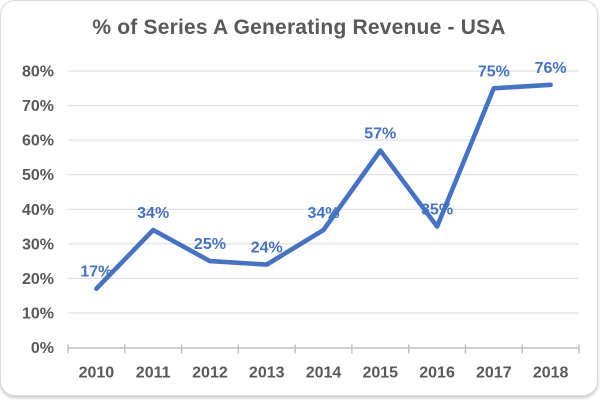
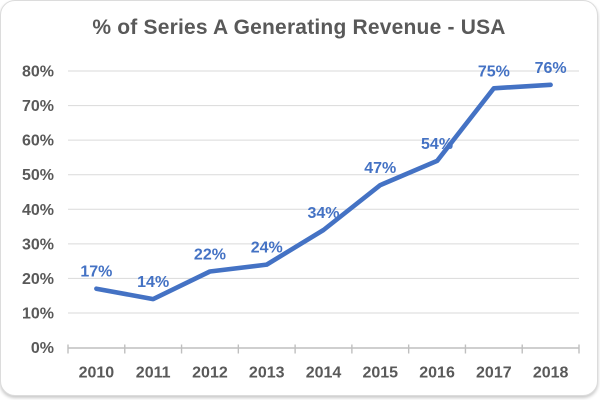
2011: 34% -> 14%
2012: 25% -> 22%
2015: 57% -> 47%
2016: 35% -> 54%
